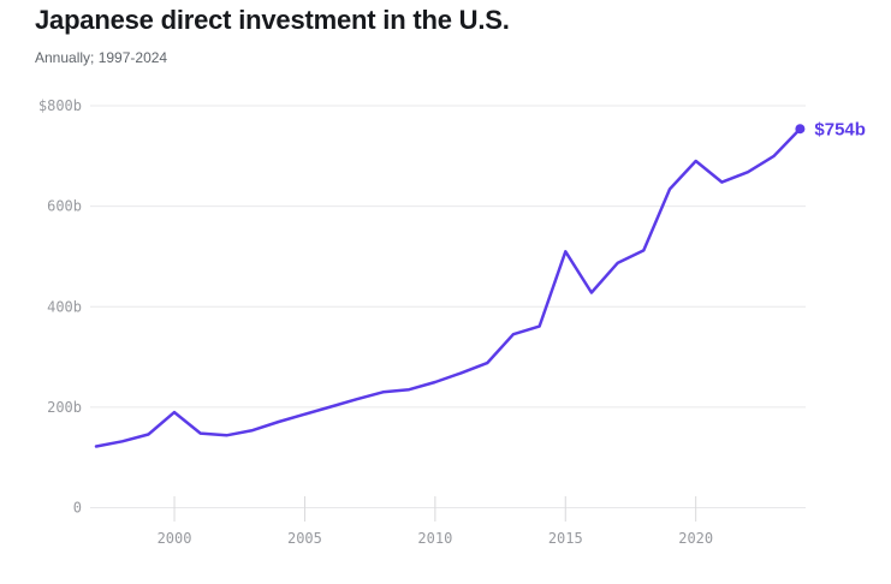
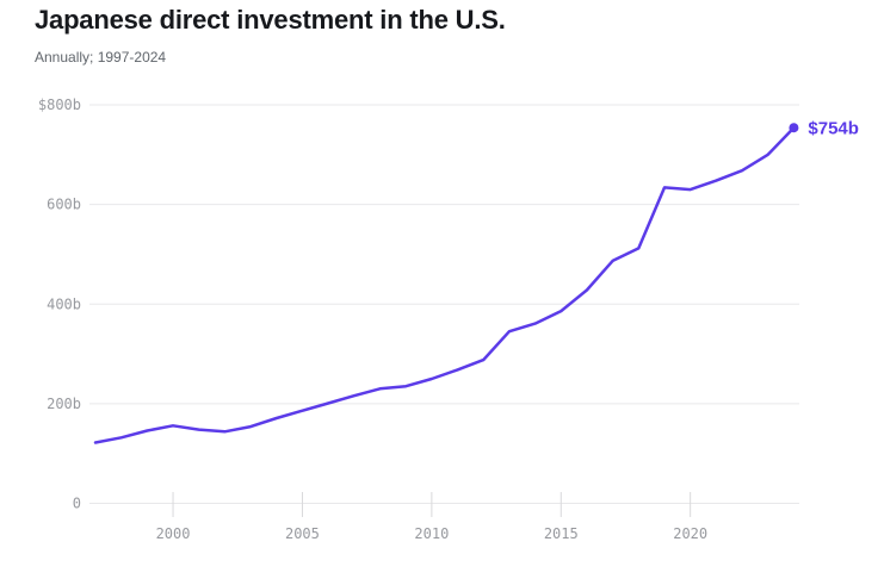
2000: $190b -> $160b
2015: $510b -> $390b
2020: $690b -> $630b
